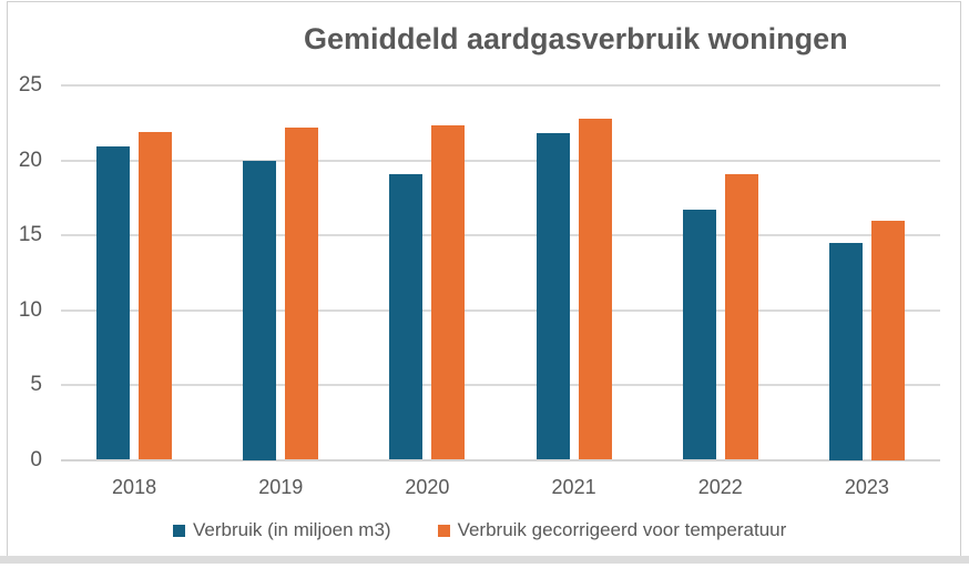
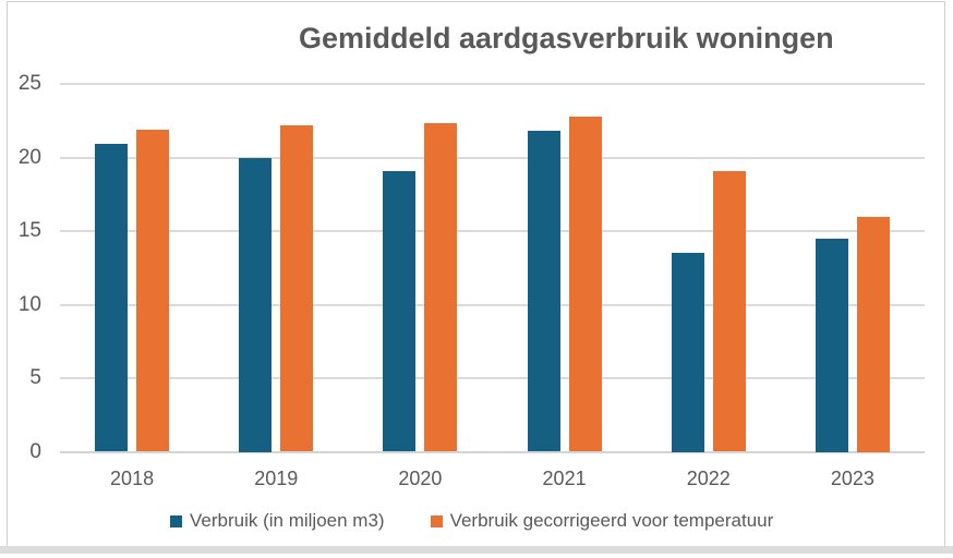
Verbruik (in miljoen m3)/2022: 16.7 -> 13.5
